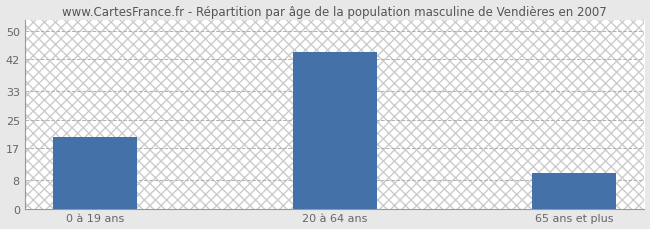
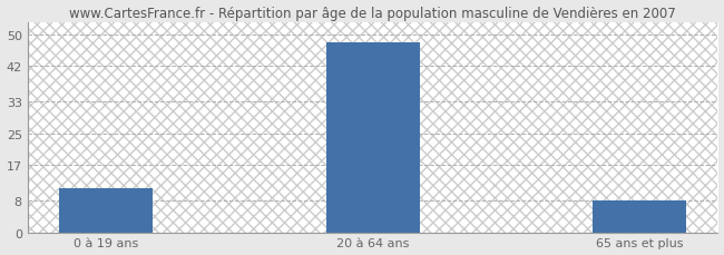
0 à 19 ans: 20 -> 11
20 à 64 ans: 44 -> 48
65 ans et plus: 10 -> 8
